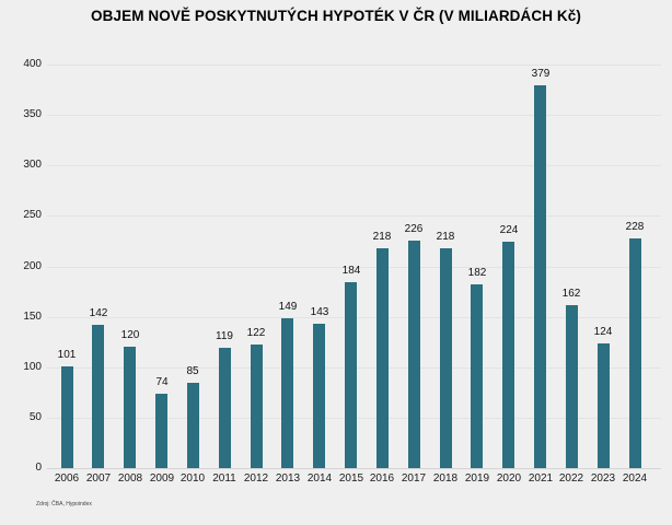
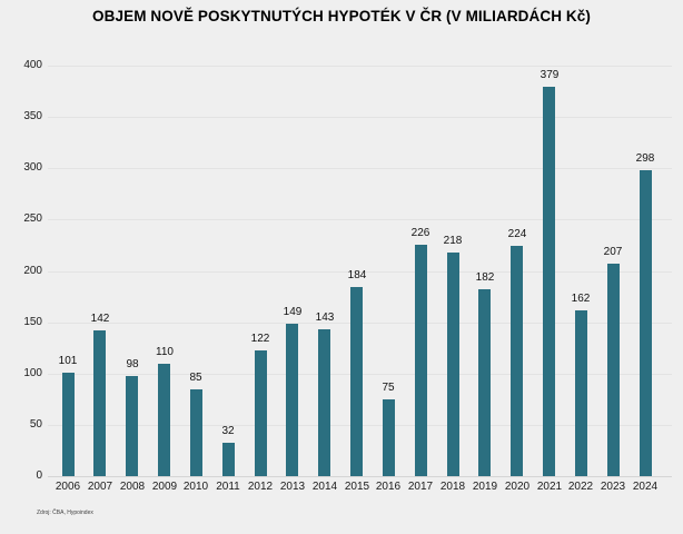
2008: 120 -> 98
2009: 74 -> 110
2011: 119 -> 32
2016: 218 -> 75
2023: 124 -> 207
2024: 228 -> 298
